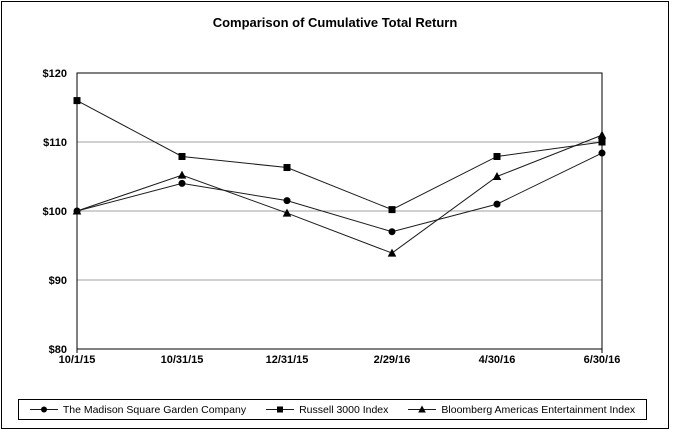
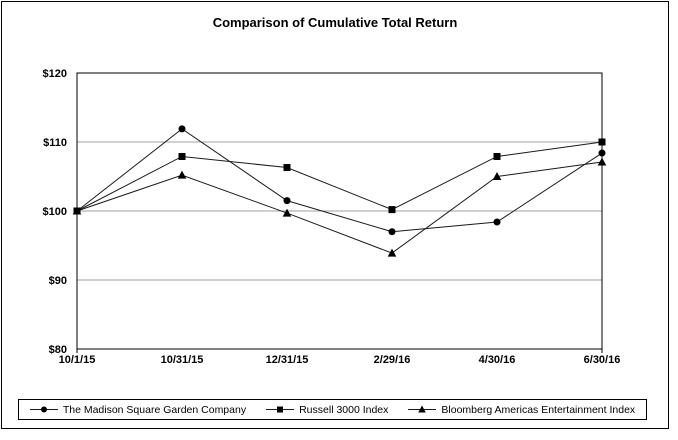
Russell 3000 Index/10/1/15: $116 -> $100
The Madison Square Garden Company/10/31/15: $104 -> $112
The Madison Square Garden Company/4/30/16: $101 -> $98
Bloomberg Americas Entertainment Index/6/30/16: $111 -> $107
